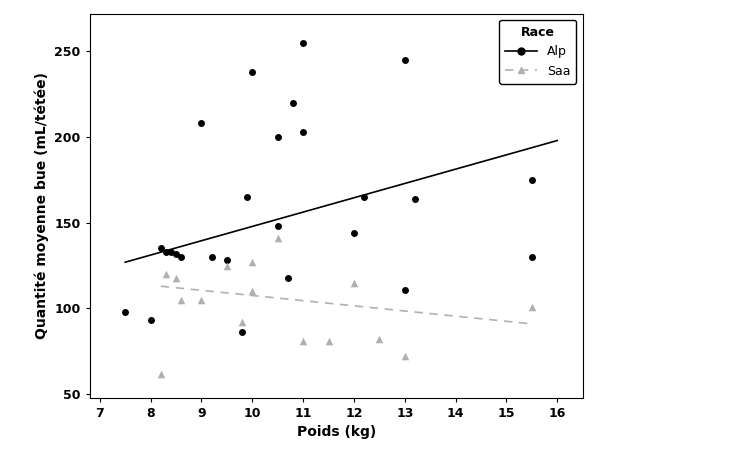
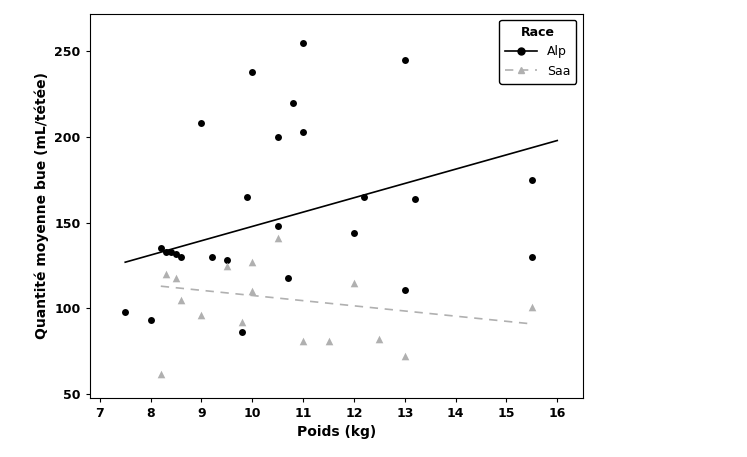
Saa/9: 105 -> 96
